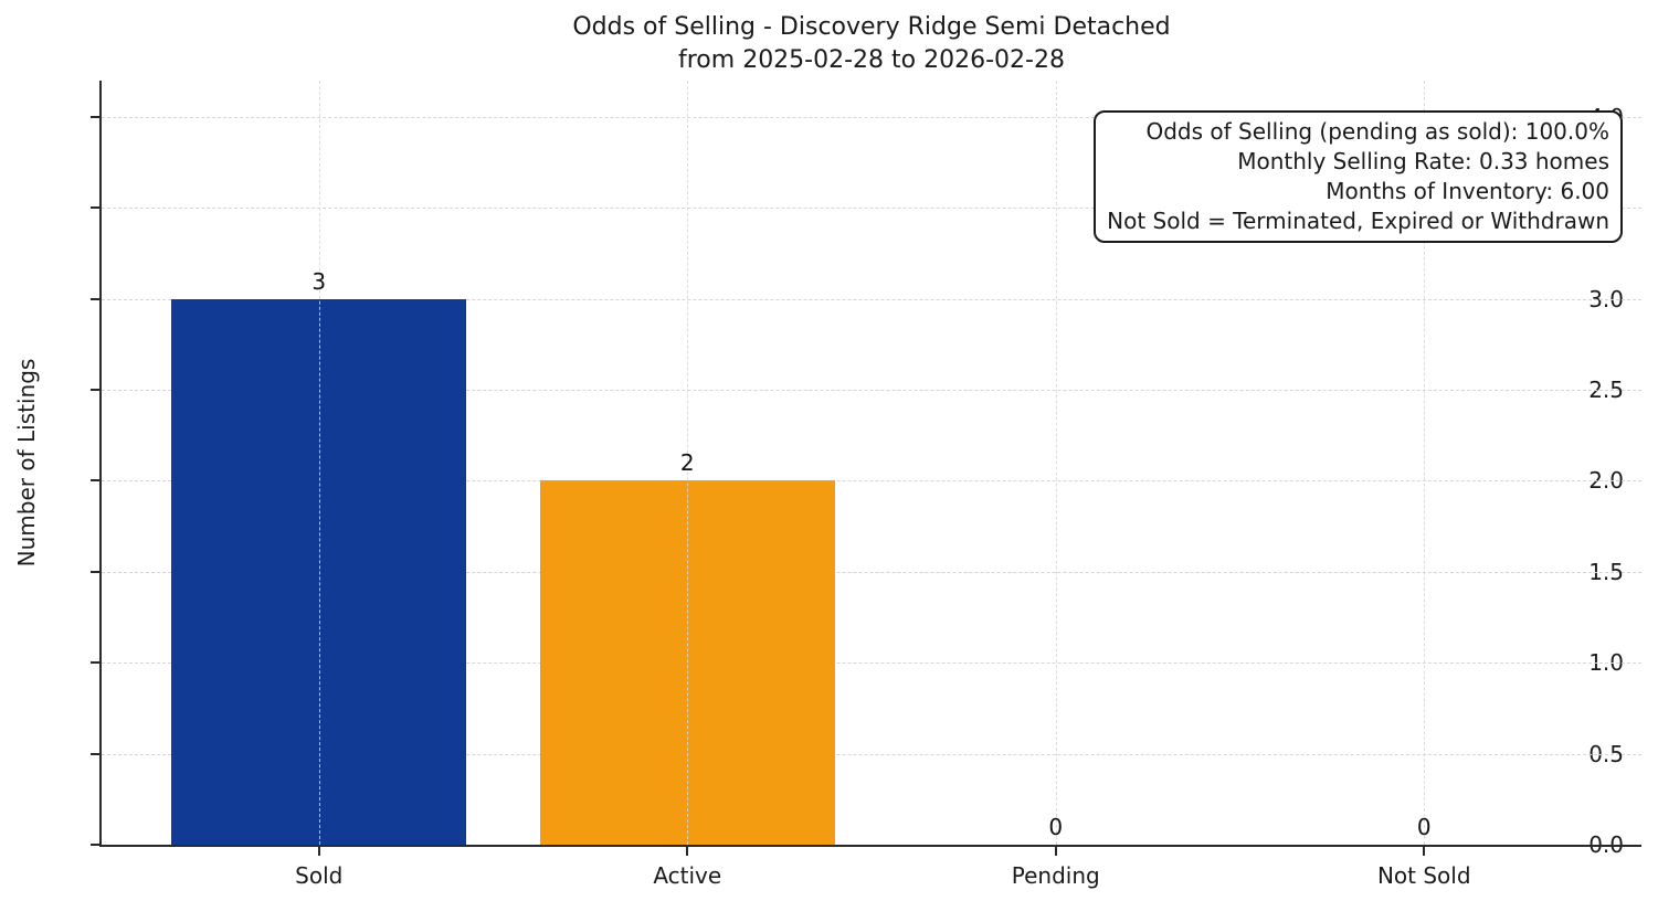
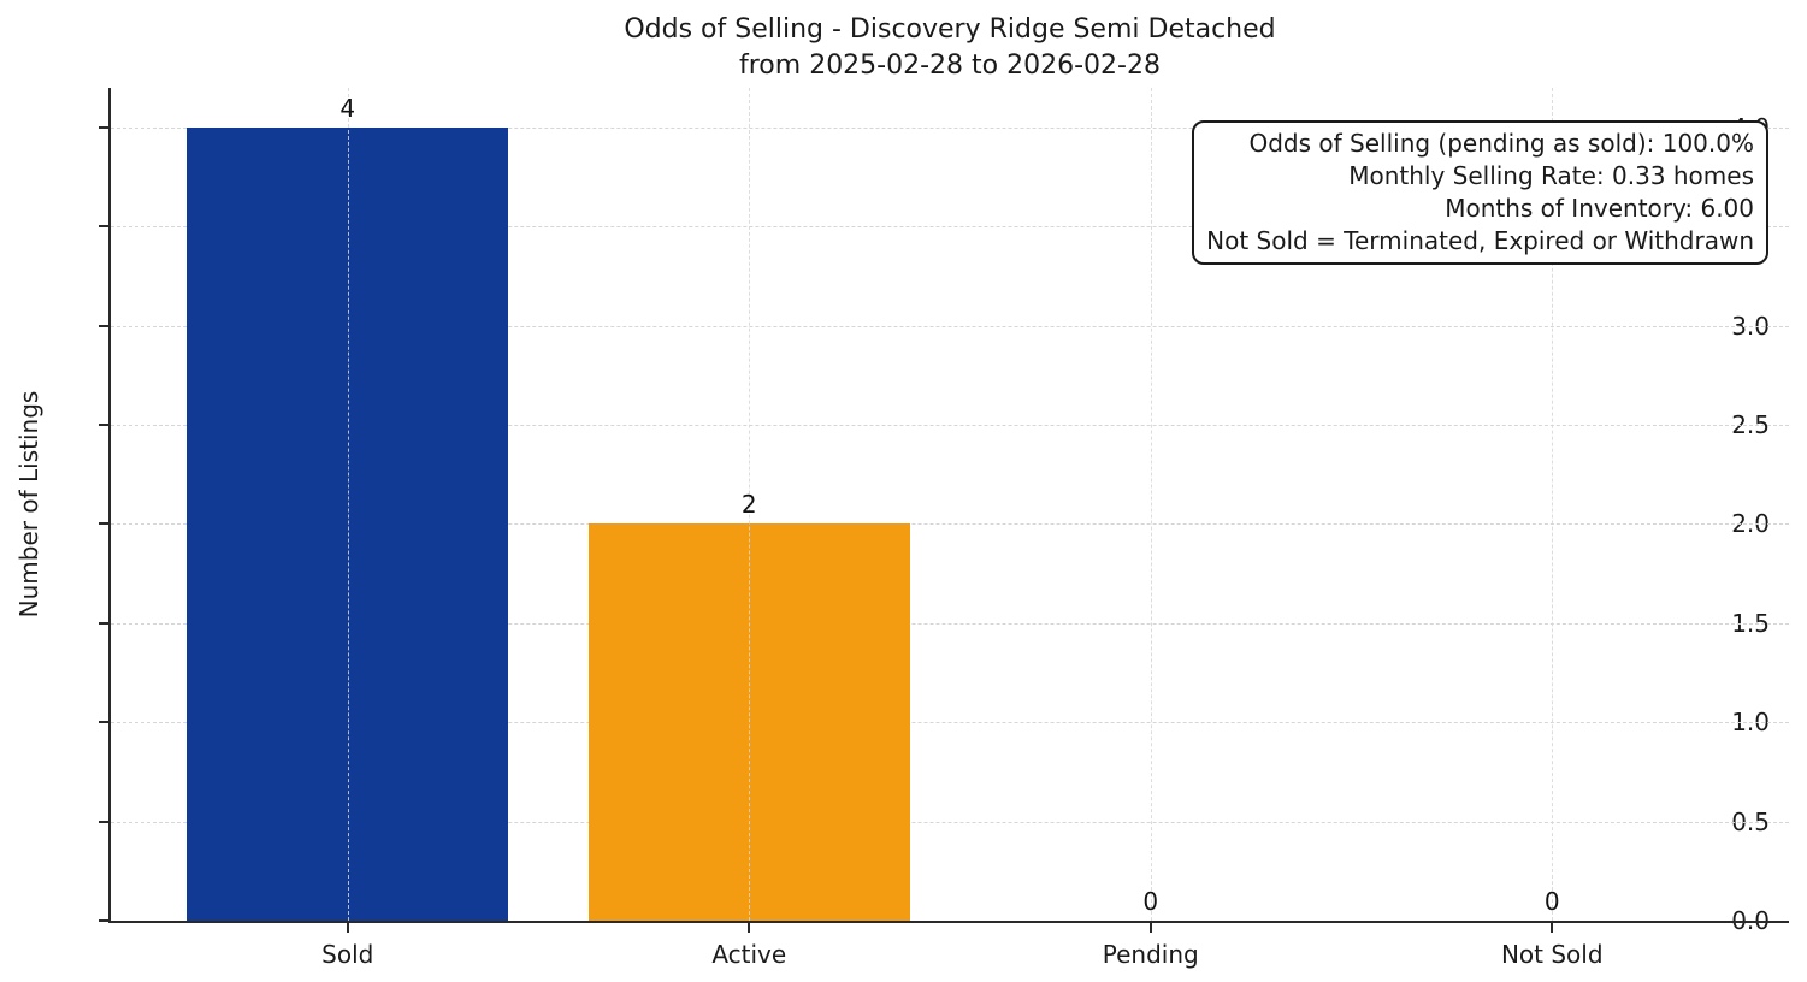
Sold: 3 -> 4
